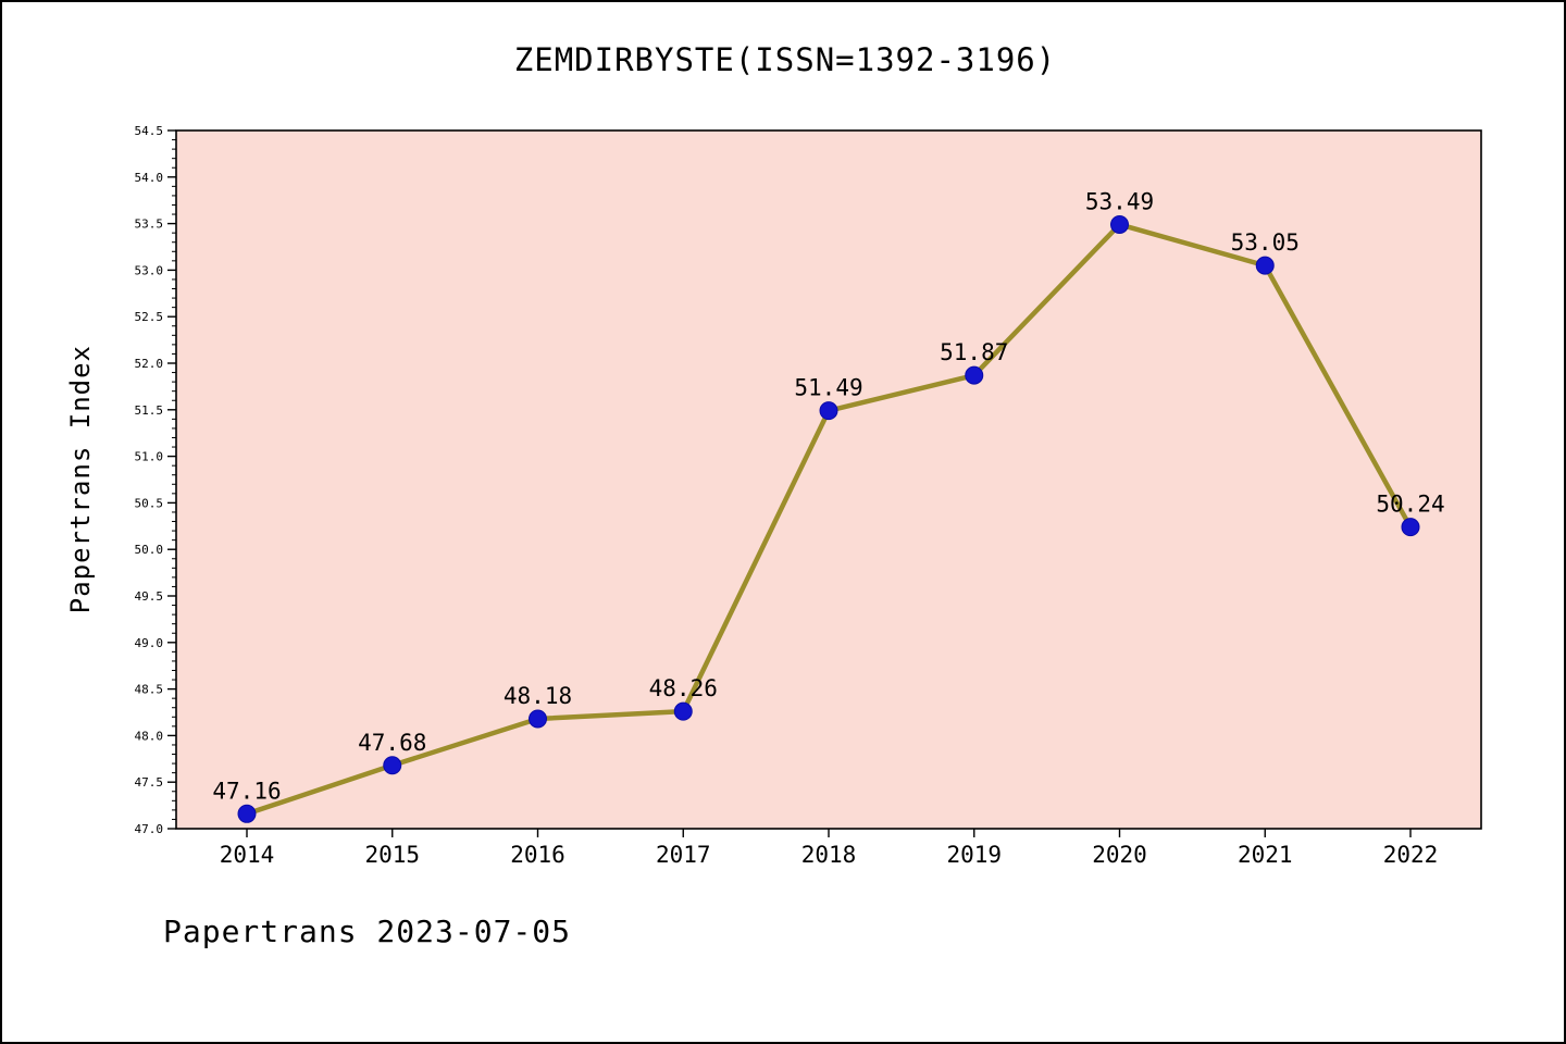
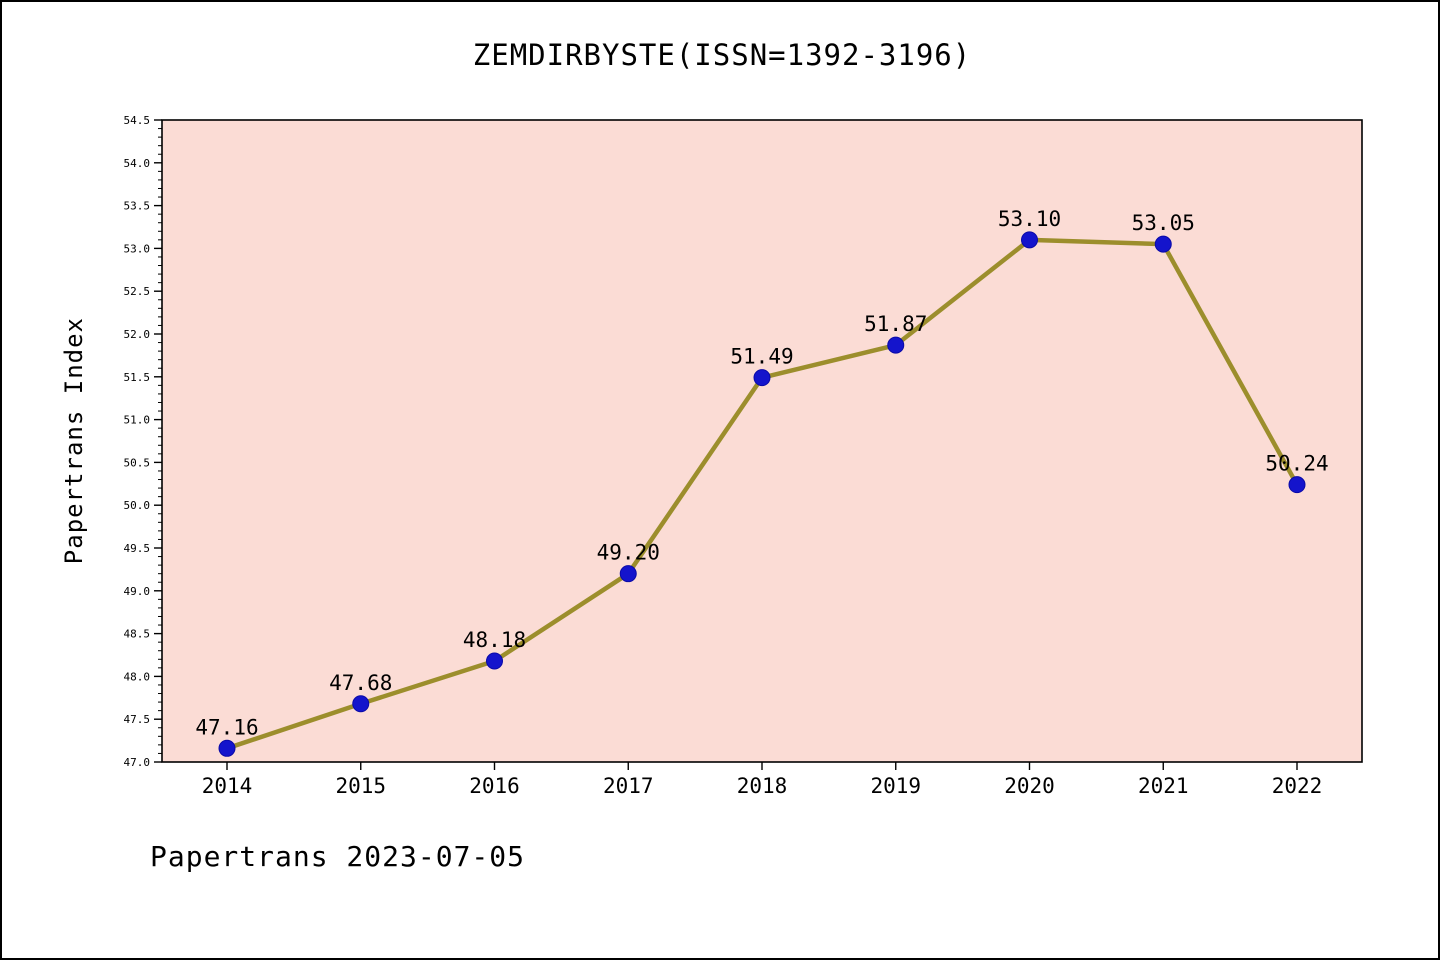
2017: 48.26 -> 49.20
2020: 53.49 -> 53.10
